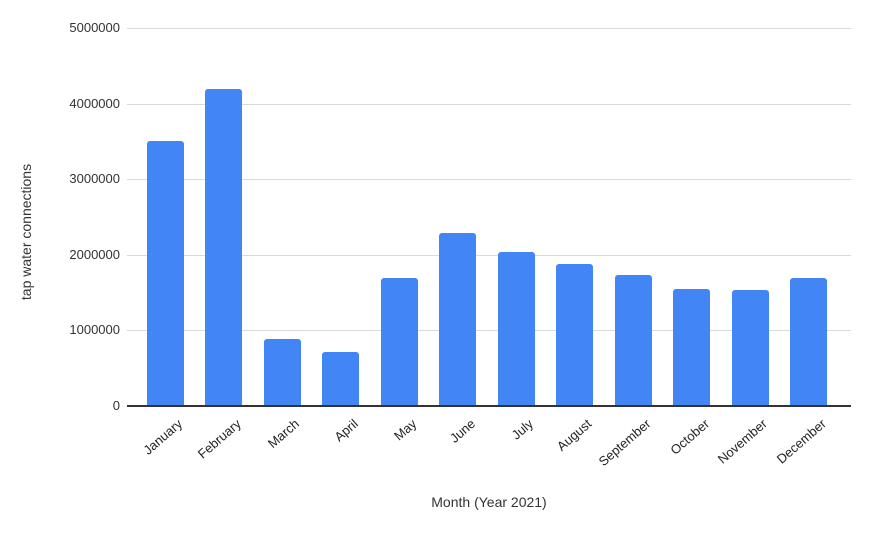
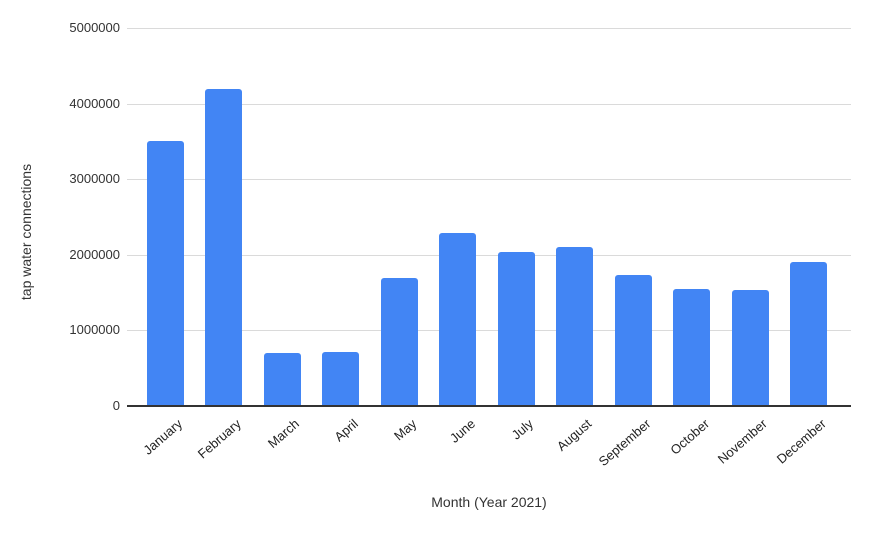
March: 900000 -> 700000
August: 1900000 -> 2100000
December: 1700000 -> 1900000
